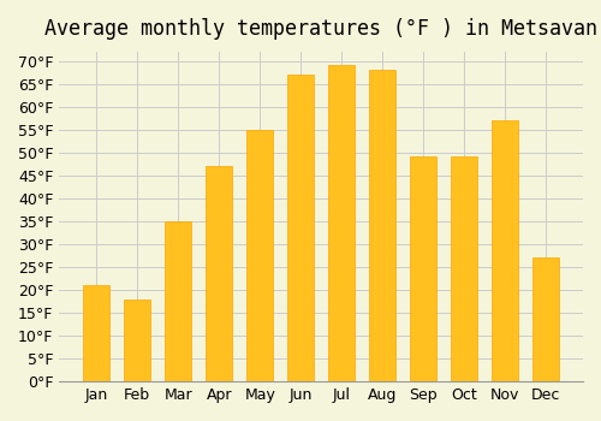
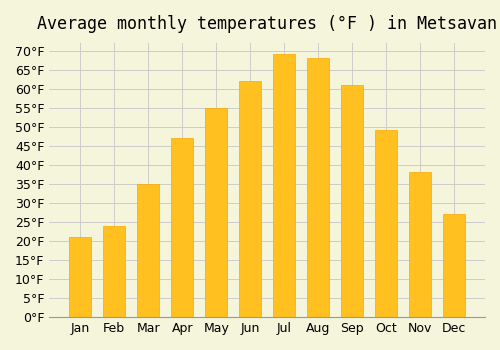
Feb: 18°F -> 24°F
Jun: 67°F -> 62°F
Sep: 49°F -> 61°F
Nov: 57°F -> 38°F
